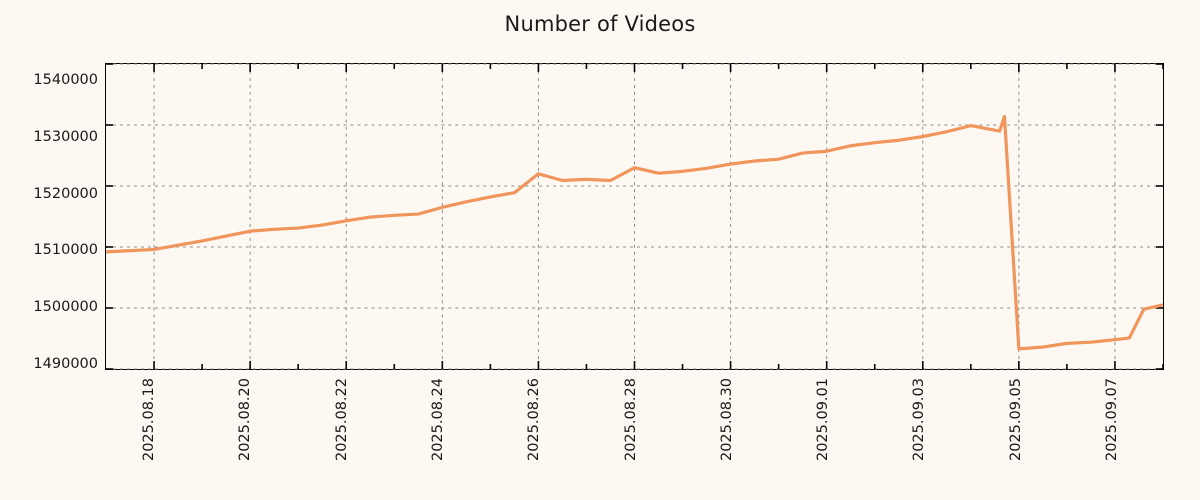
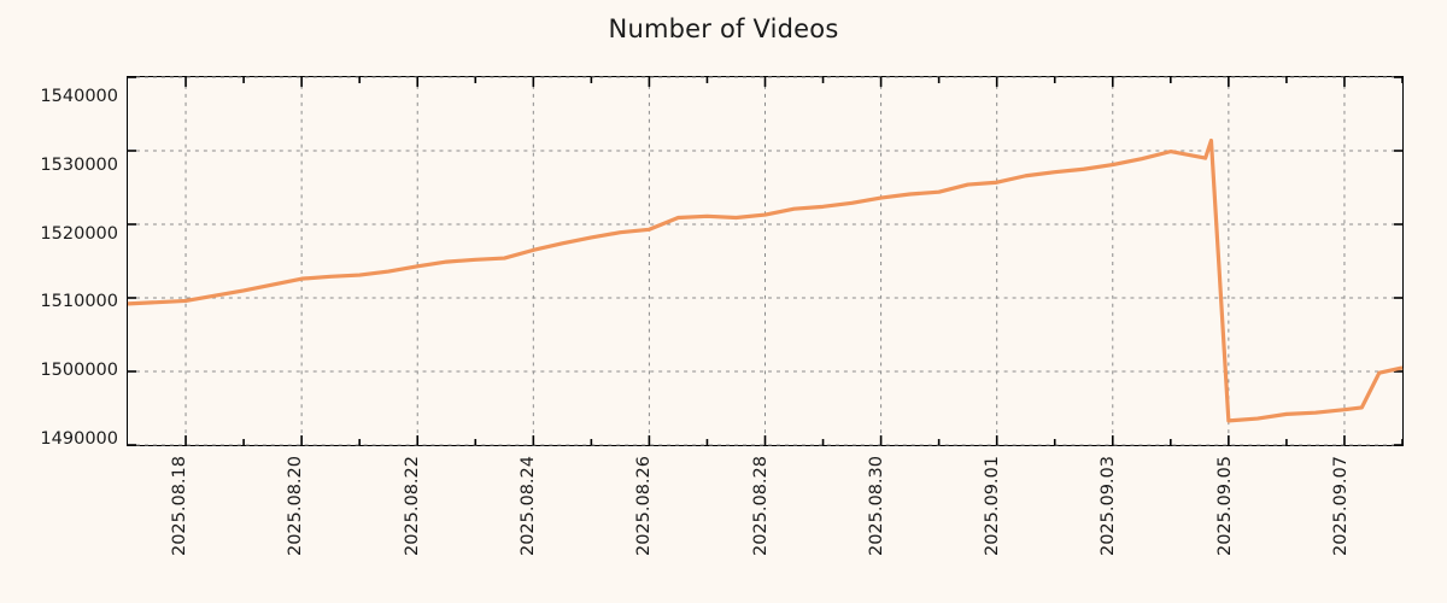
2025.08.26: 1522000 -> 1519000
2025.08.28: 1523000 -> 1521000
